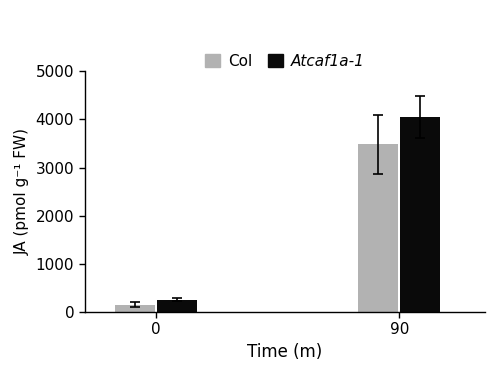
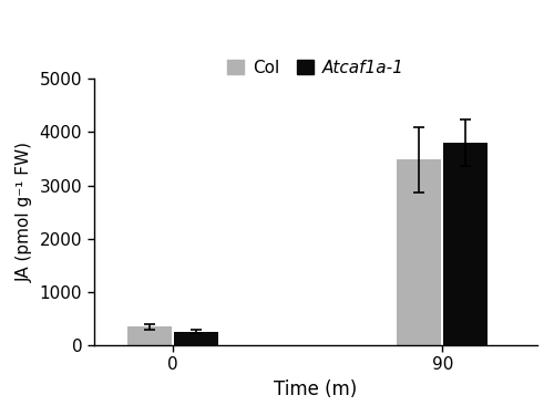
Col/0: 150 -> 350
Atcaf1a-1/90: 4050 -> 3800
